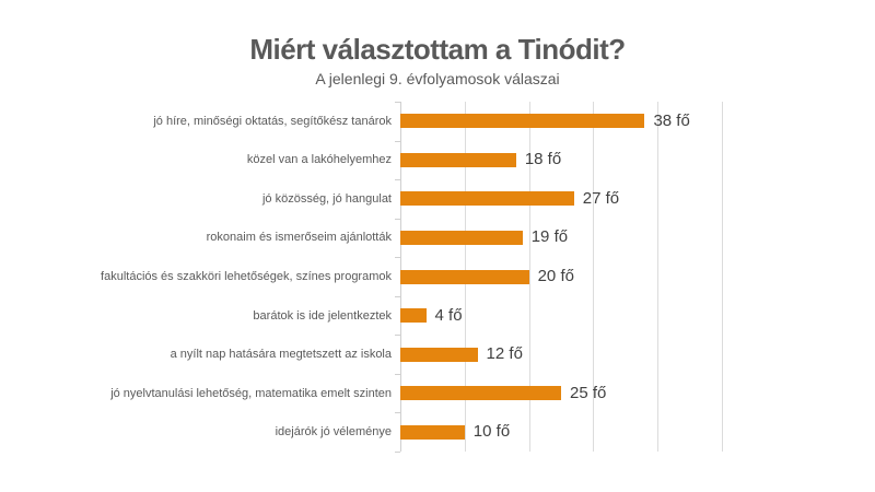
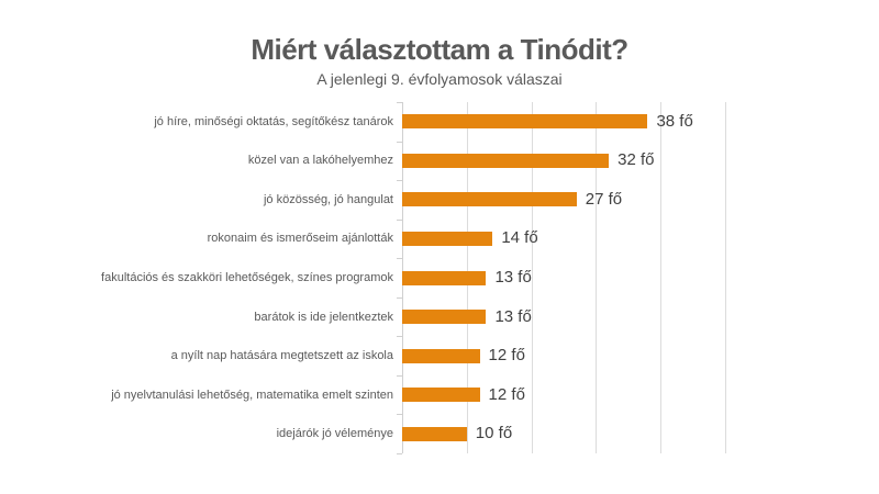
közel van a lakóhelyemhez: 18 -> 32
rokonaim és ismerőseim ajánlották: 19 -> 14
fakultációs és szakköri lehetőségek, színes programok: 20 -> 13
barátok is ide jelentkeztek: 4 -> 13
jó nyelvtanulási lehetőség, matematika emelt szinten: 25 -> 12
